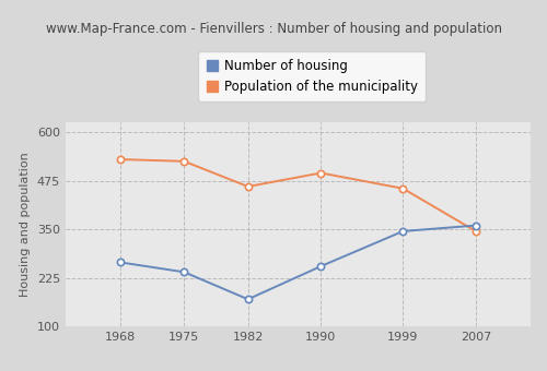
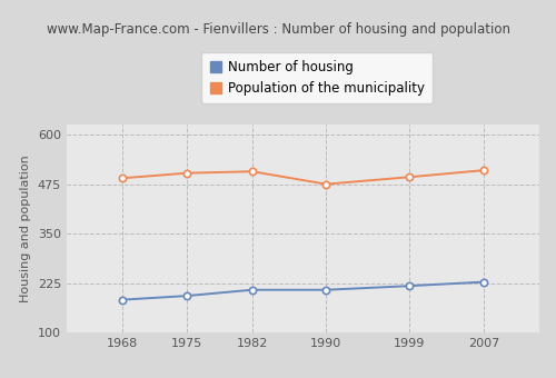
Number of housing/1968: 265 -> 183
Population of the municipality/1968: 530 -> 490
Number of housing/1975: 240 -> 193
Population of the municipality/1975: 525 -> 503
Number of housing/1982: 170 -> 208
Population of the municipality/1982: 460 -> 507
Number of housing/1990: 255 -> 208
Population of the municipality/1990: 495 -> 475
Number of housing/1999: 345 -> 218
Population of the municipality/1999: 455 -> 493
Number of housing/2007: 360 -> 228
Population of the municipality/2007: 345 -> 510
